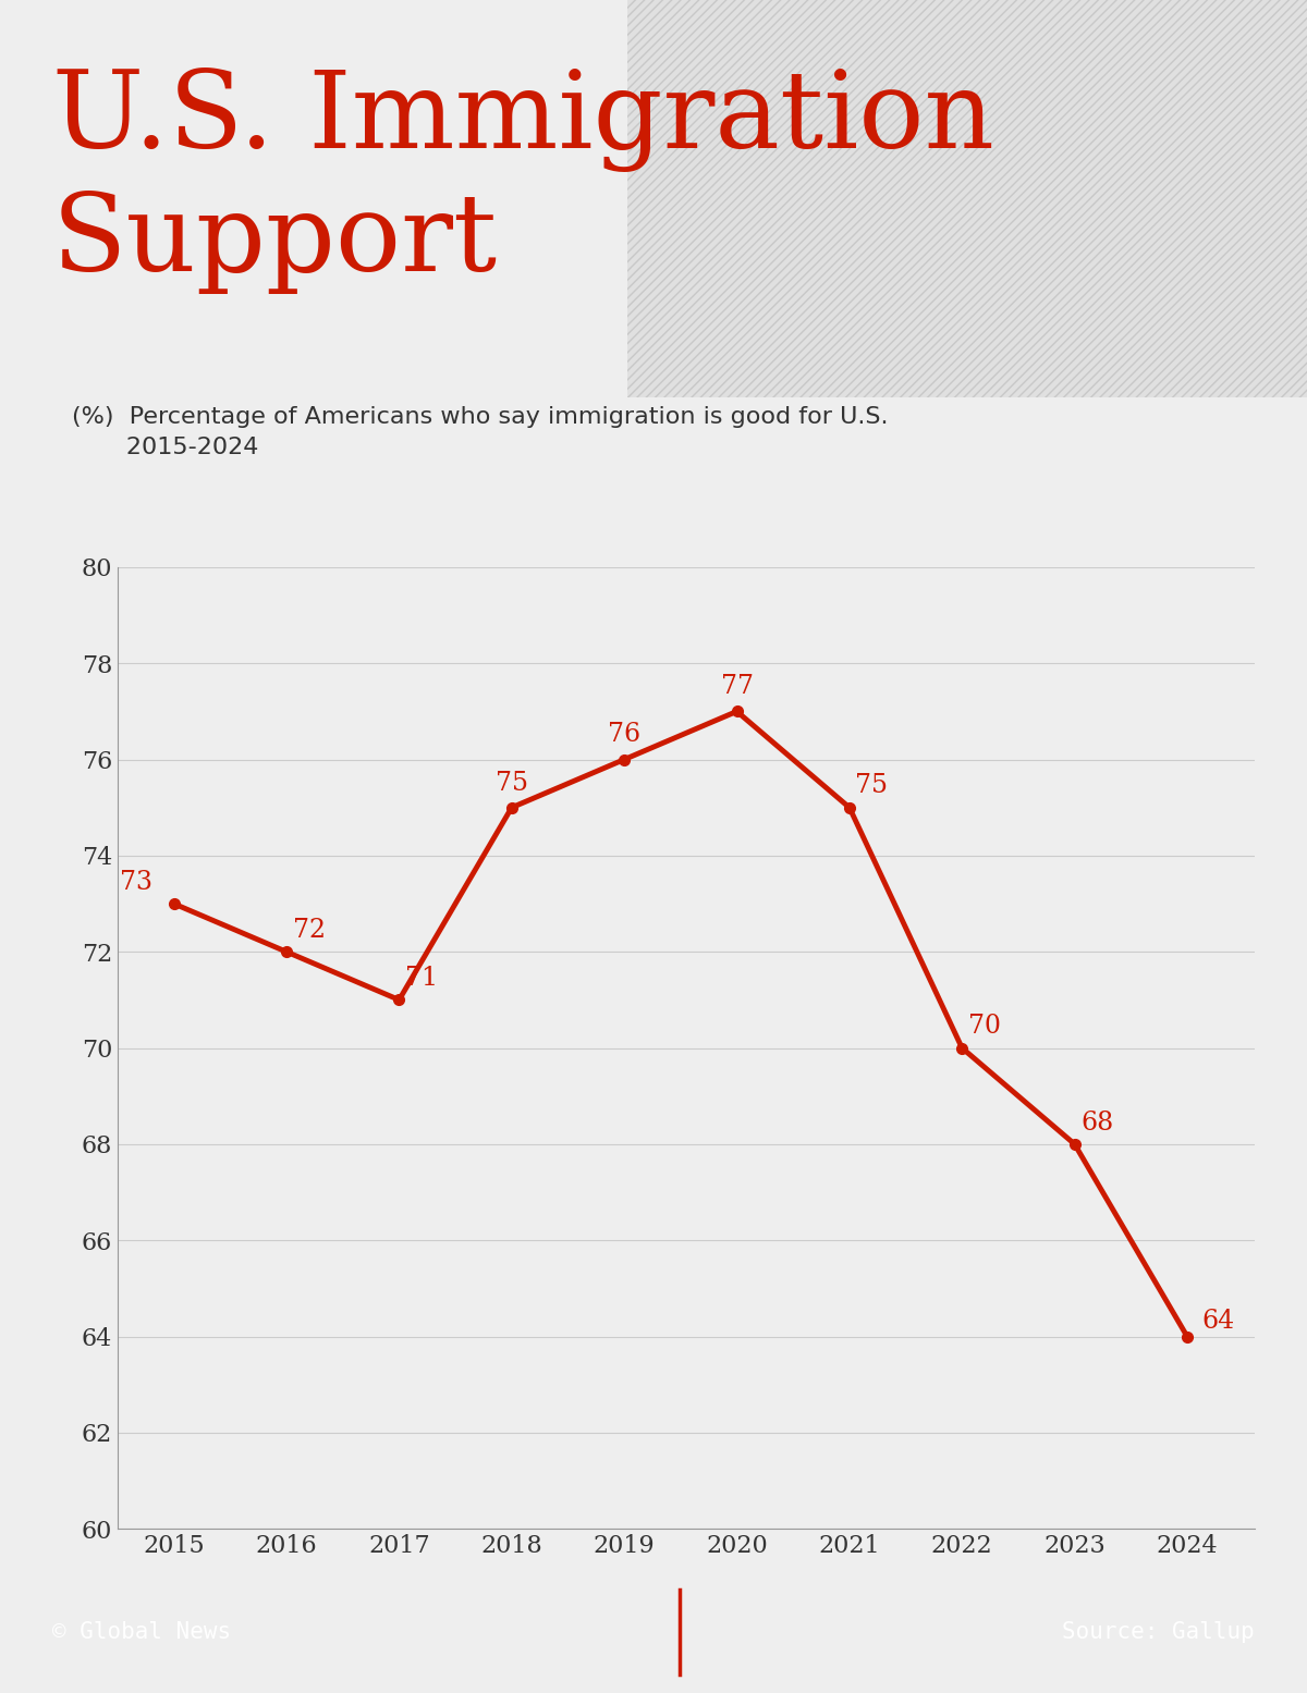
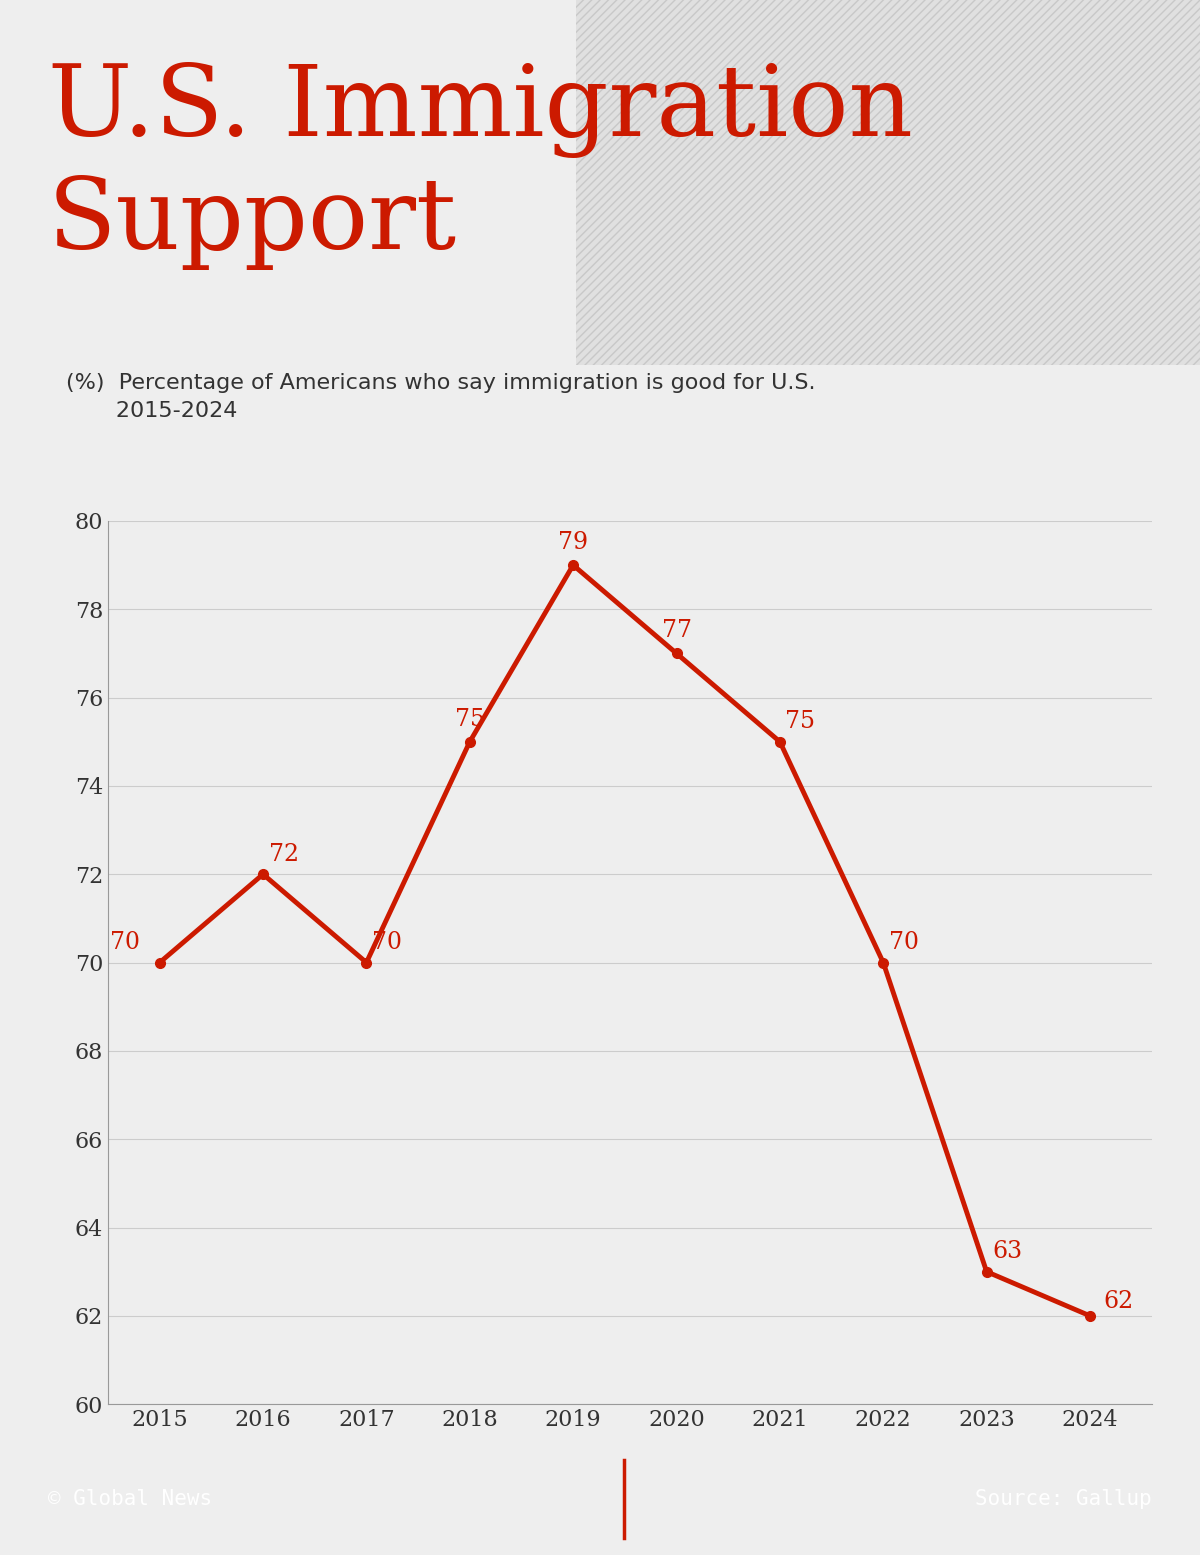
2015: 73 -> 70
2017: 71 -> 70
2019: 76 -> 79
2023: 68 -> 63
2024: 64 -> 62
